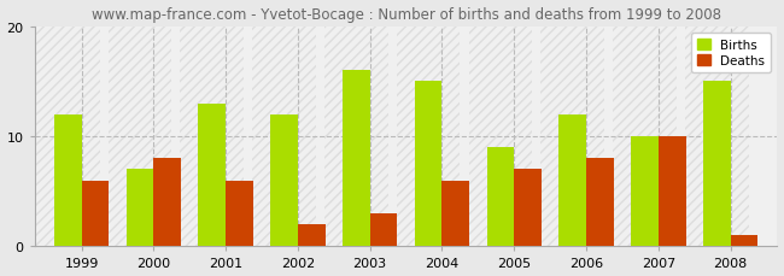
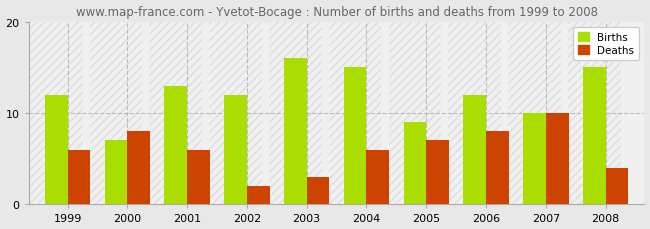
Deaths/2008: 1 -> 4
